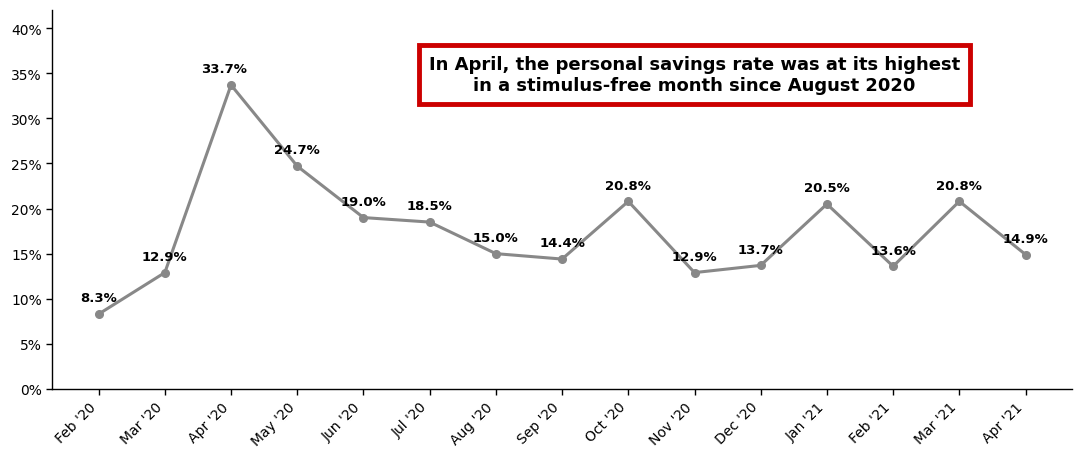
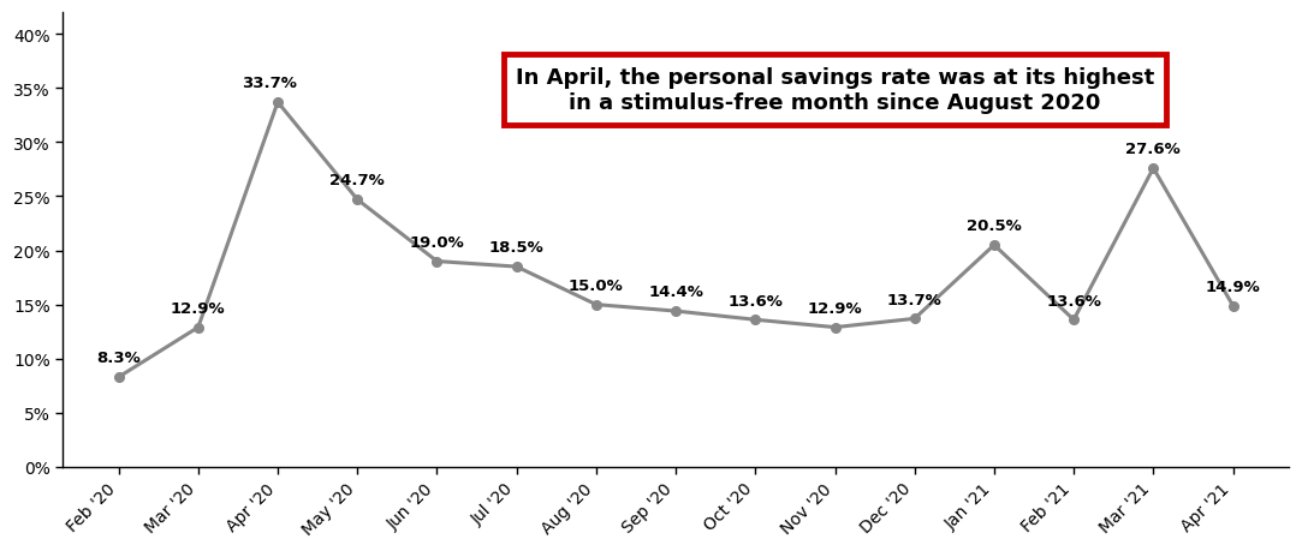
Oct '20: 20.8% -> 13.6%
Mar '21: 20.8% -> 27.6%
